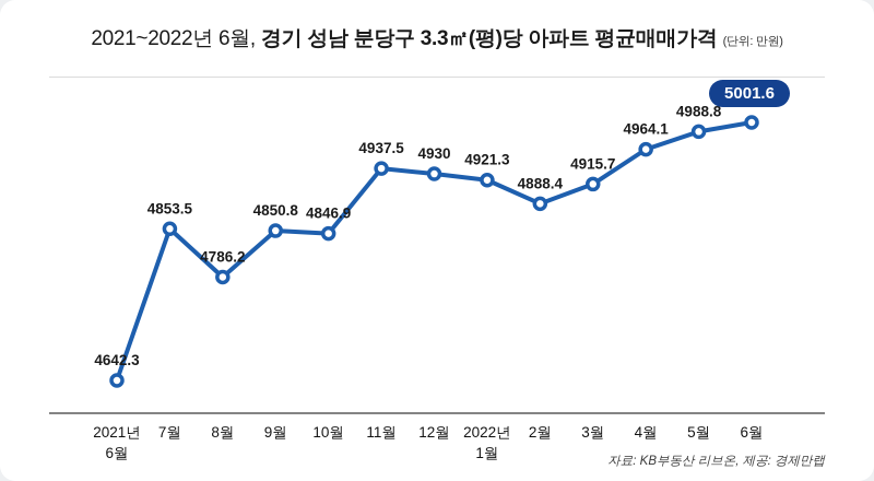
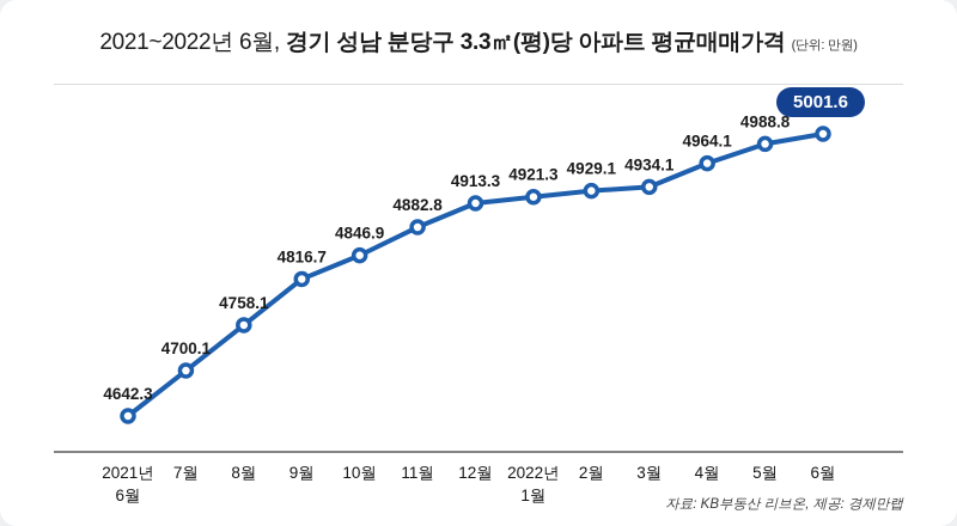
7월: 4853.5 -> 4700.1
8월: 4786.2 -> 4758.1
9월: 4850.8 -> 4816.7
11월: 4937.5 -> 4882.8
12월: 4930 -> 4913.3
2월: 4888.4 -> 4929.1
3월: 4915.7 -> 4934.1
